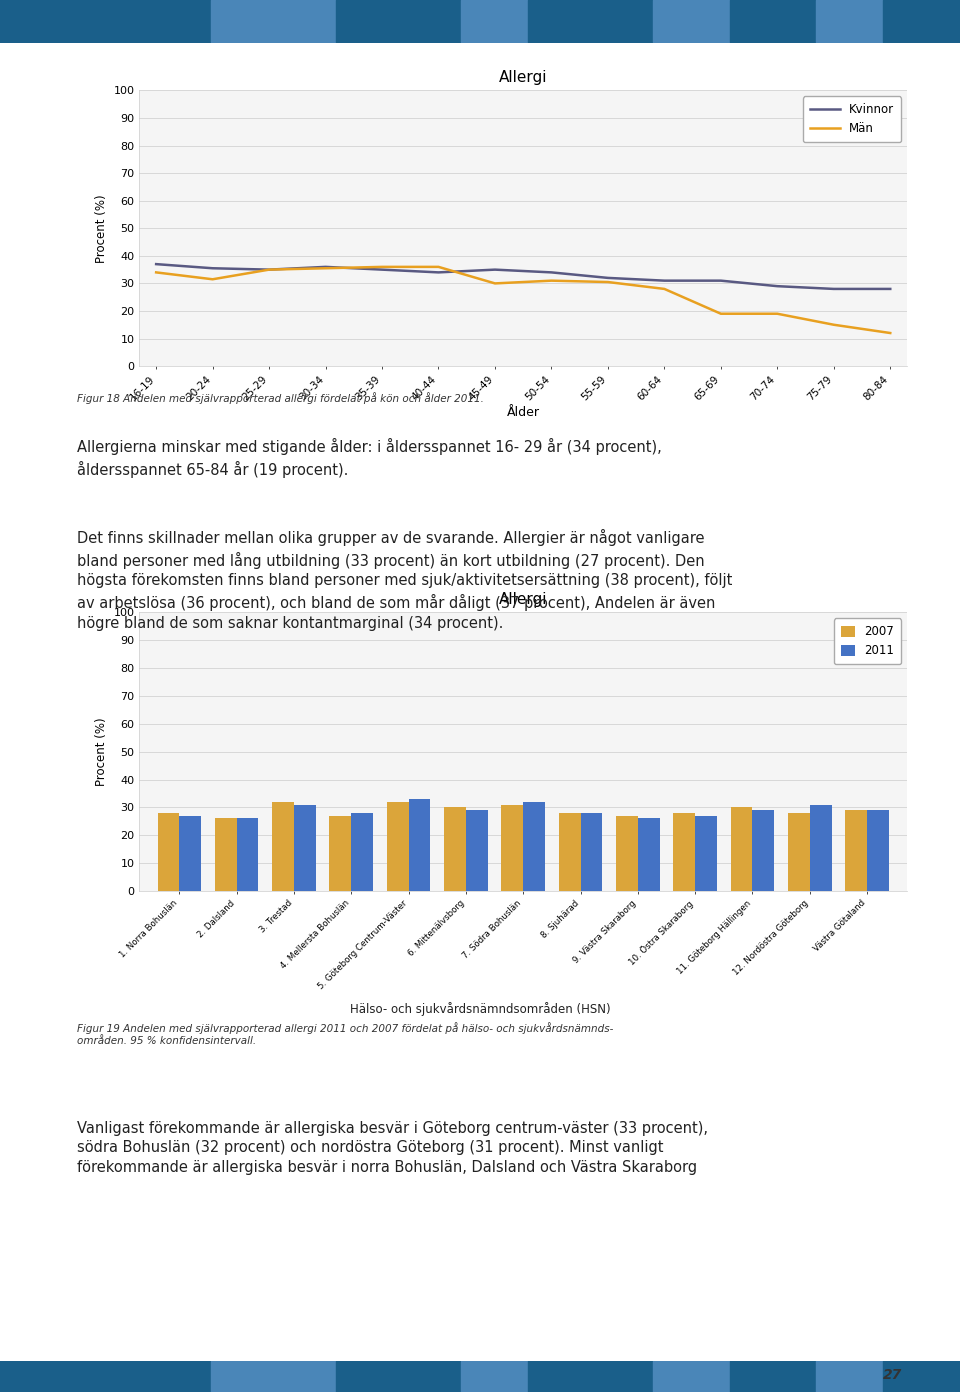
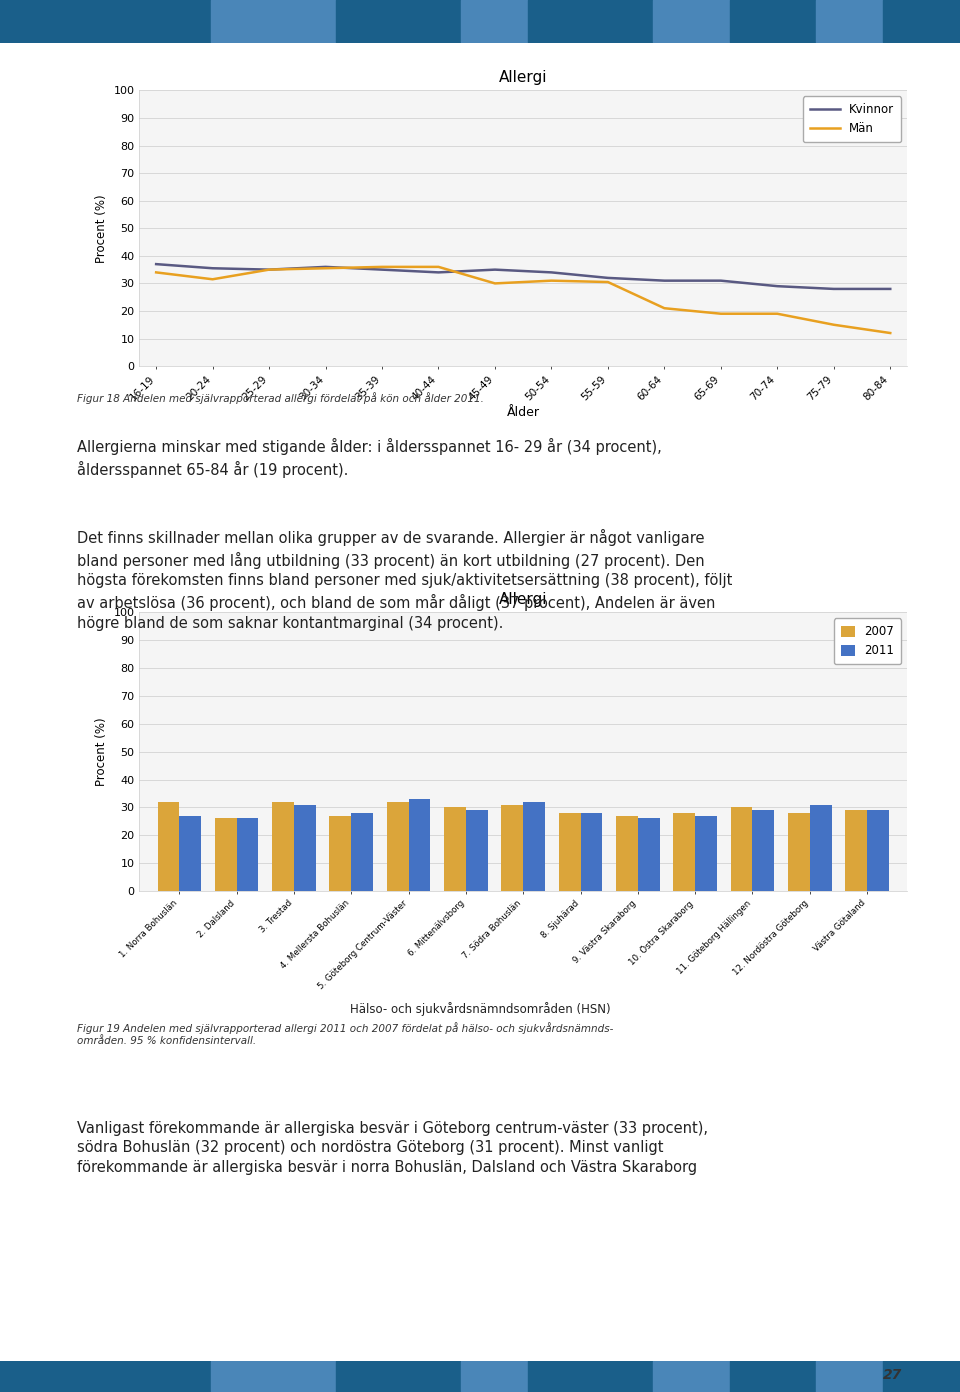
Män/60-64: 28.0 -> 21.0
2007/1. Norra Bohuslän: 28 -> 32
